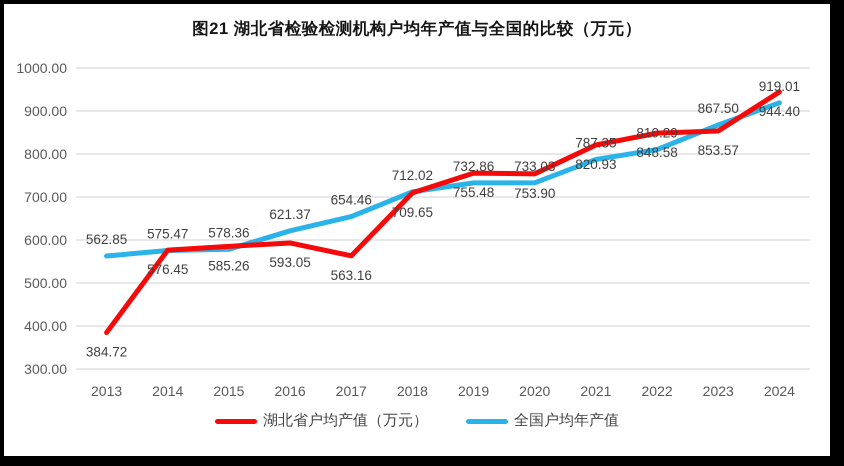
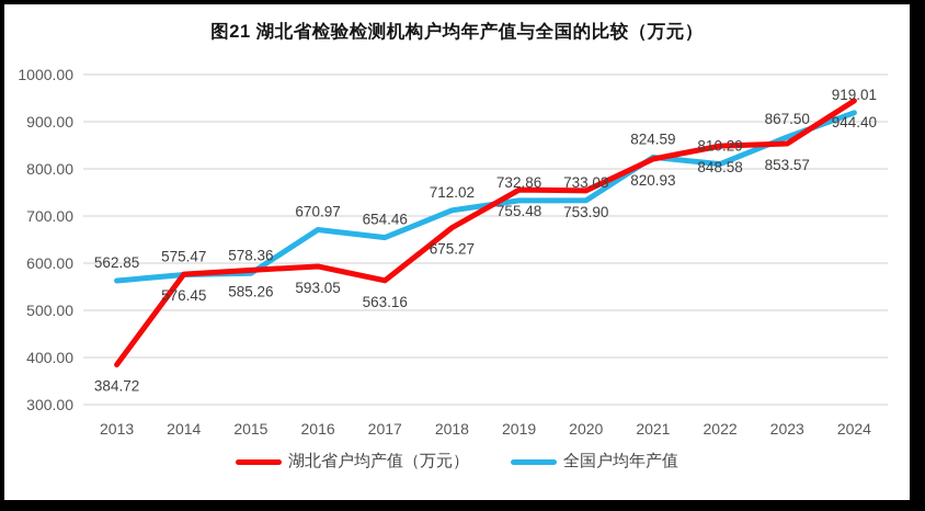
全国户均年产值/2016: 621.37 -> 670.97
湖北省户均产值（万元）/2018: 709.65 -> 675.27
全国户均年产值/2021: 787.35 -> 824.59
